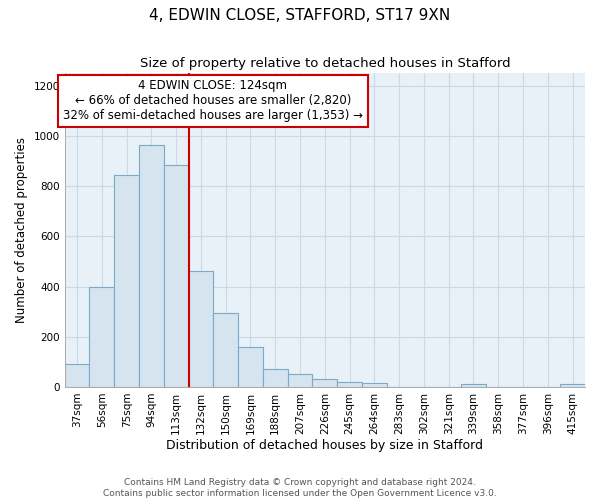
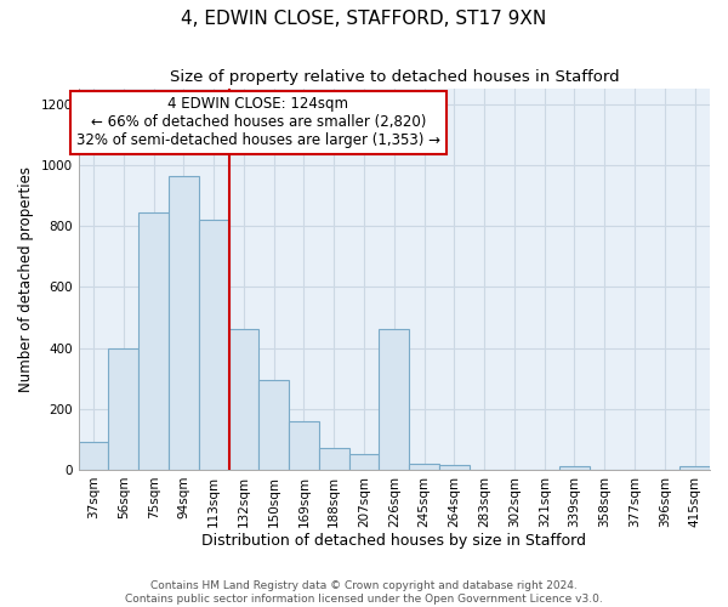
113sqm: 885 -> 820
226sqm: 30 -> 460
